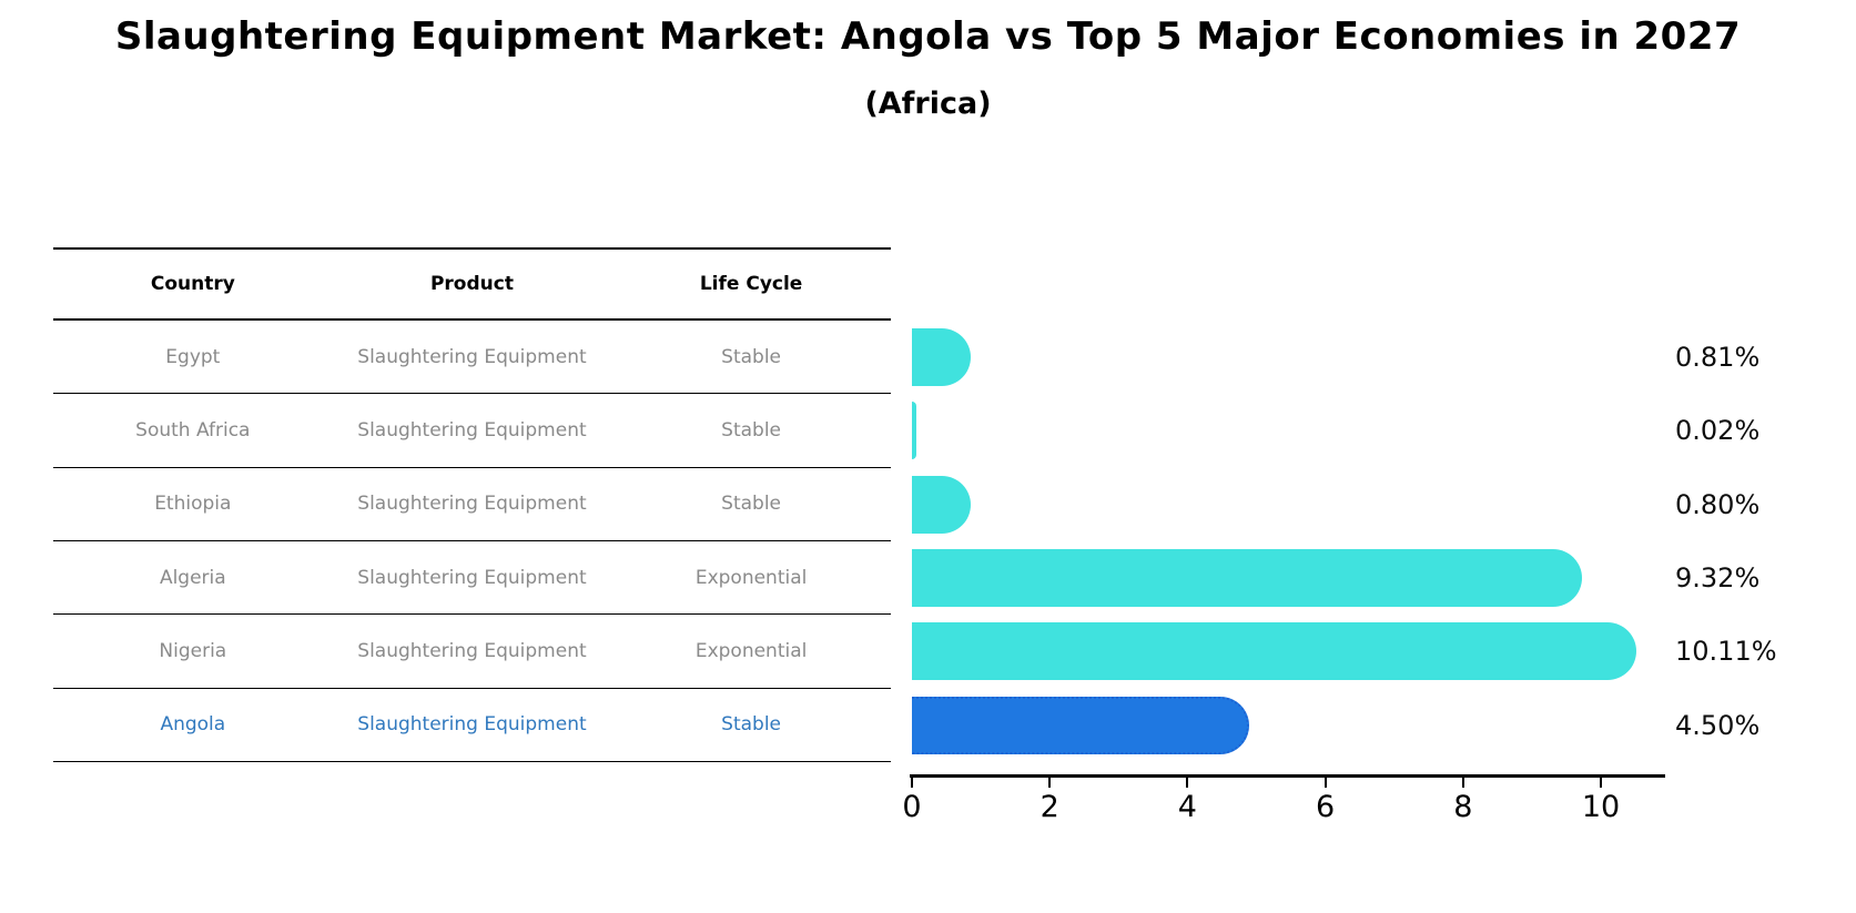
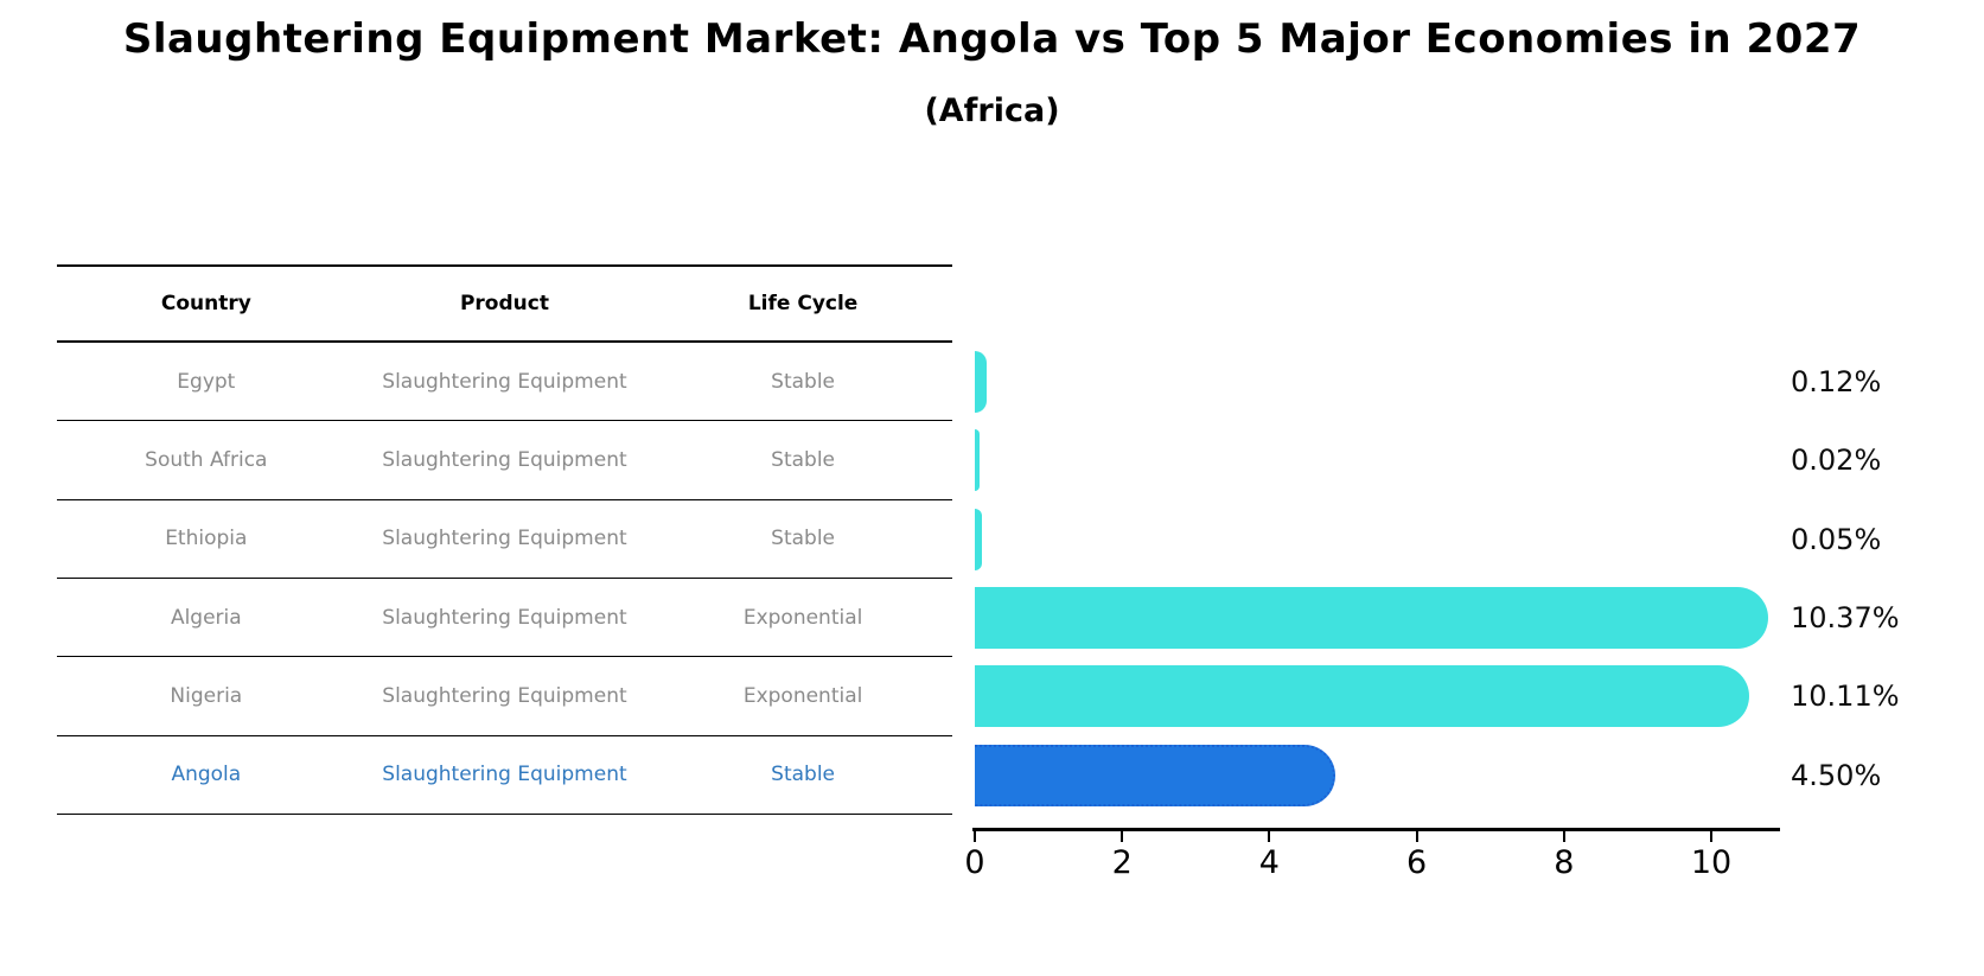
Egypt: 0.81% -> 0.12%
Ethiopia: 0.80% -> 0.05%
Algeria: 9.32% -> 10.37%
